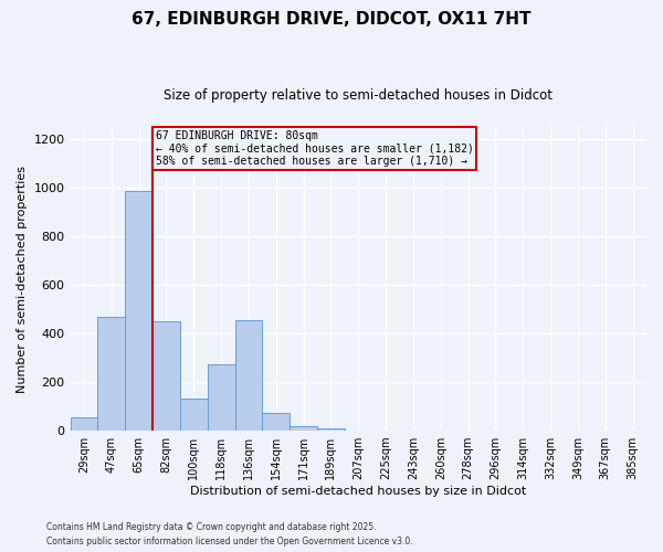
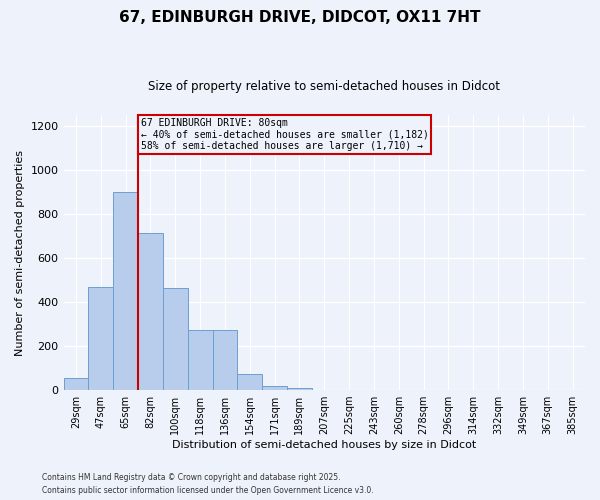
65sqm: 985 -> 900
82sqm: 450 -> 715
100sqm: 130 -> 465
136sqm: 455 -> 275
